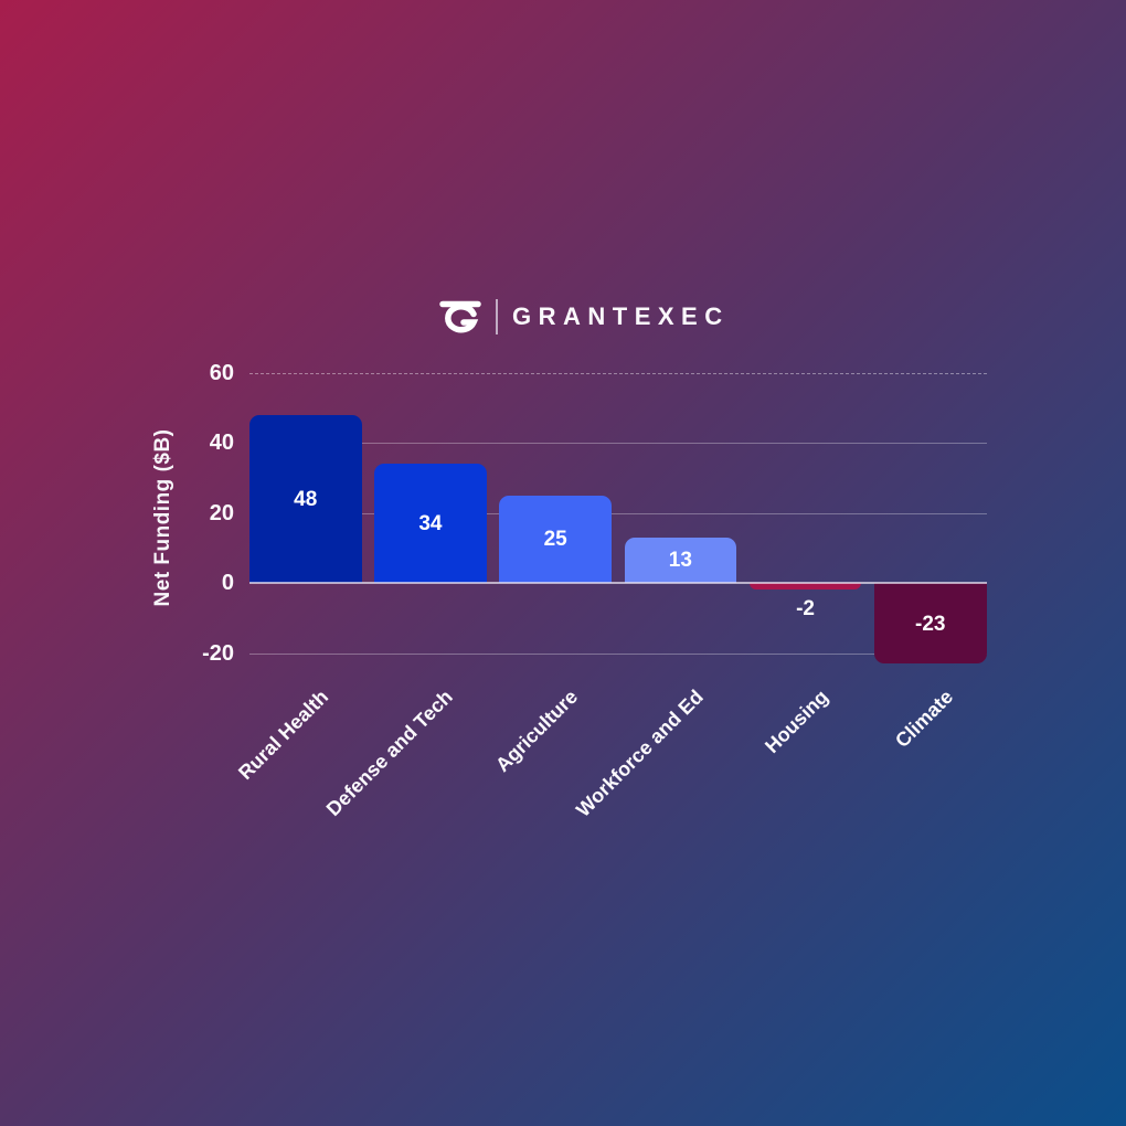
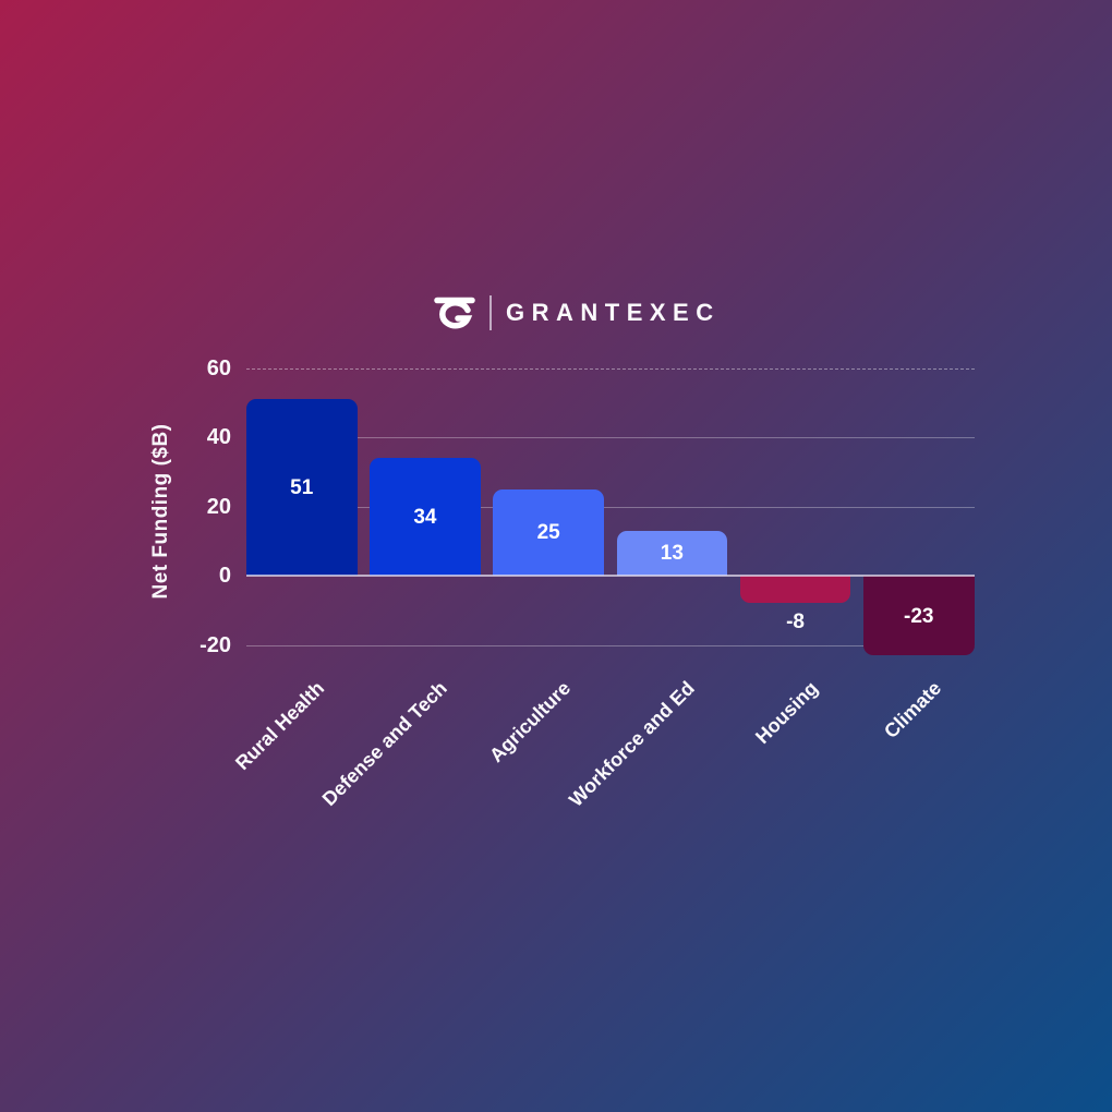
Rural Health: 48 -> 51
Housing: -2 -> -8
